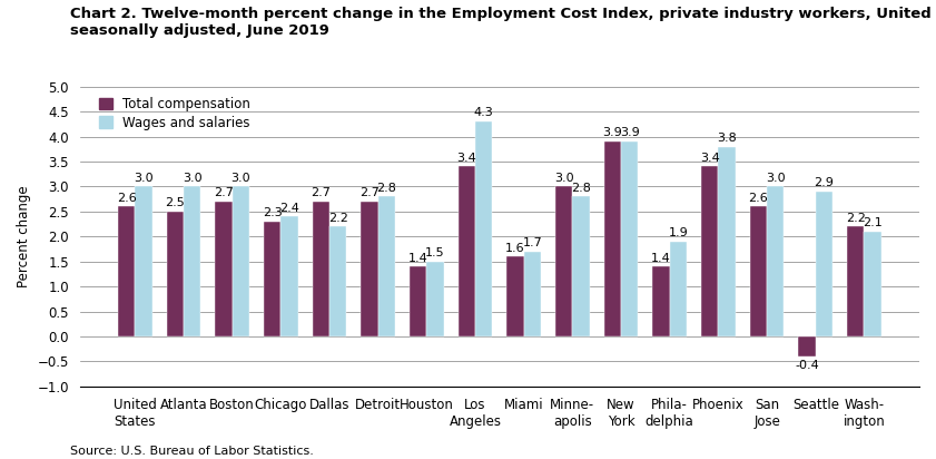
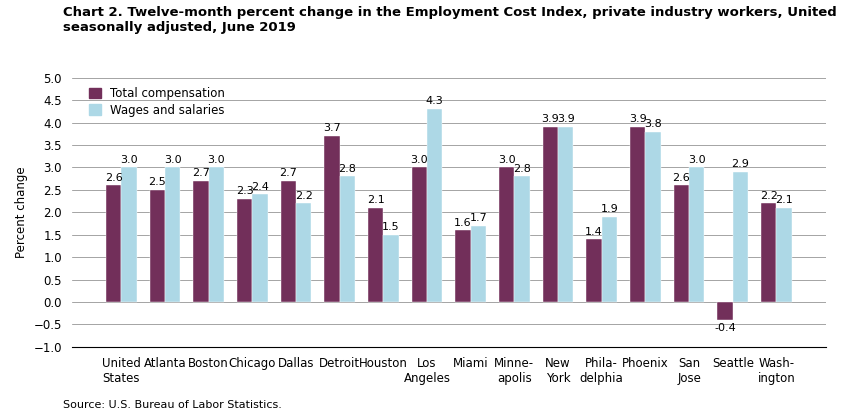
Total compensation/Detroit: 2.7 -> 3.7
Total compensation/Houston: 1.4 -> 2.1
Total compensation/Los Angeles: 3.4 -> 3.0
Total compensation/Phoenix: 3.4 -> 3.9
